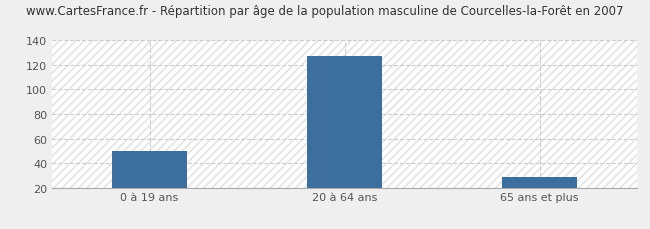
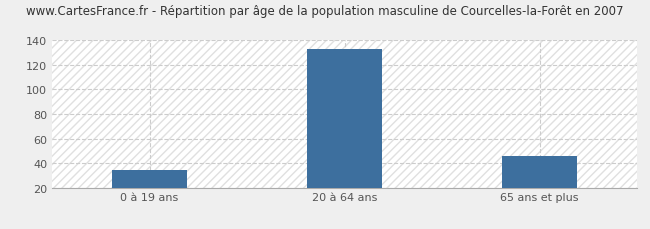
0 à 19 ans: 50 -> 34
20 à 64 ans: 127 -> 133
65 ans et plus: 29 -> 46
